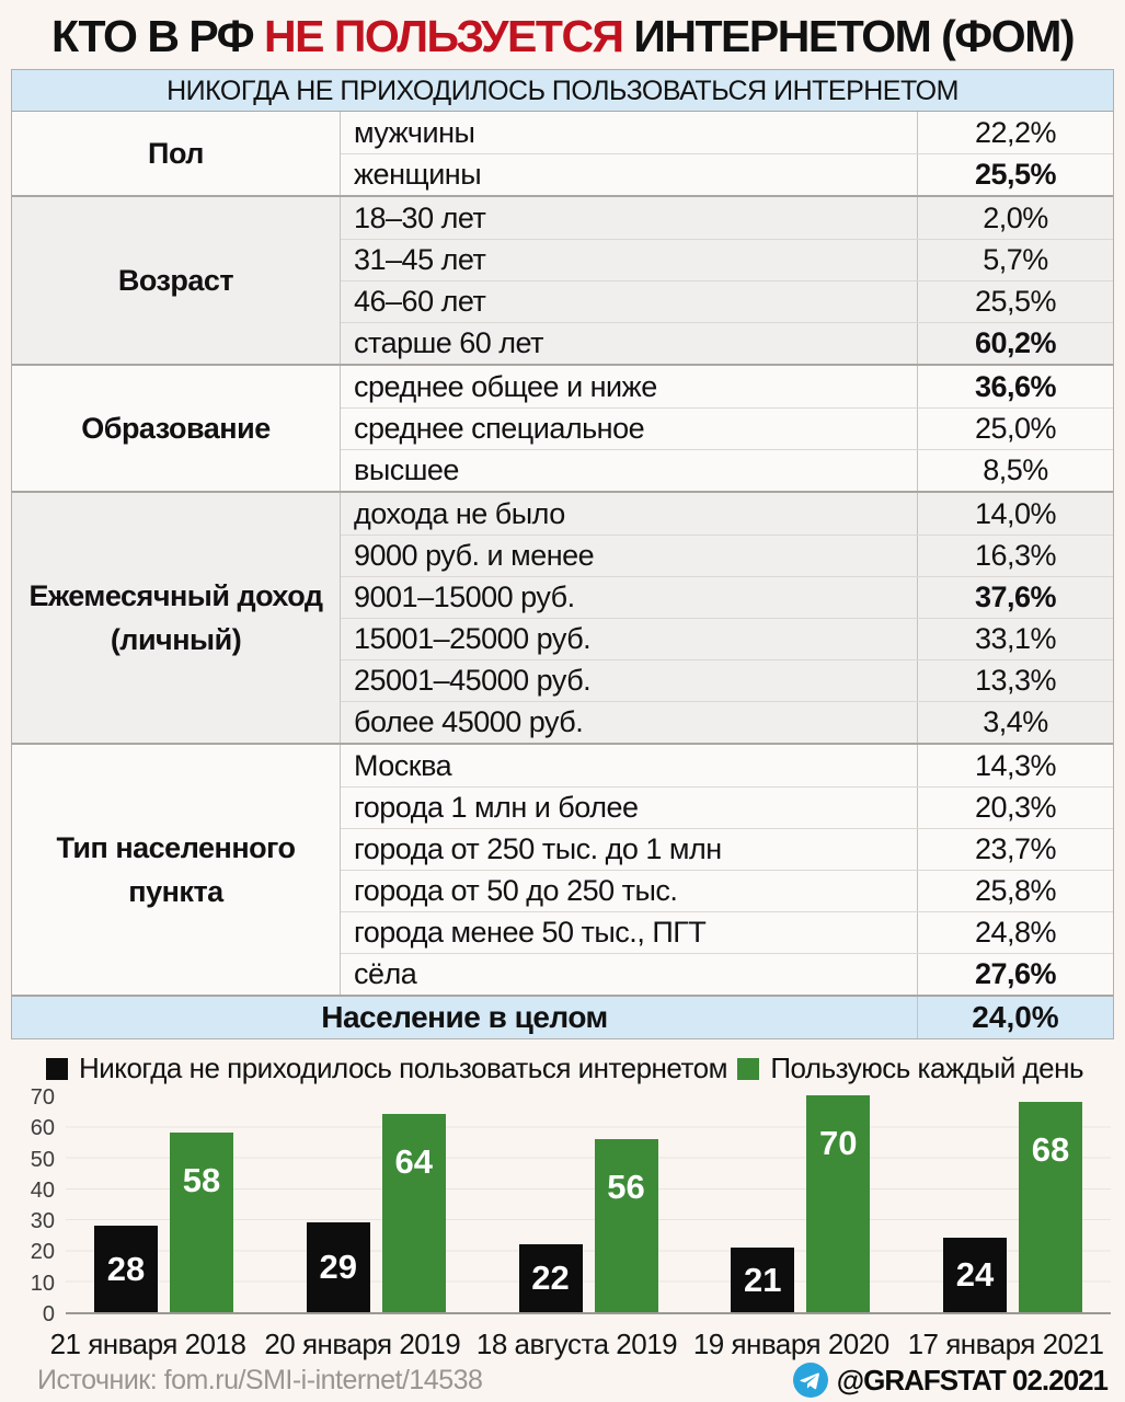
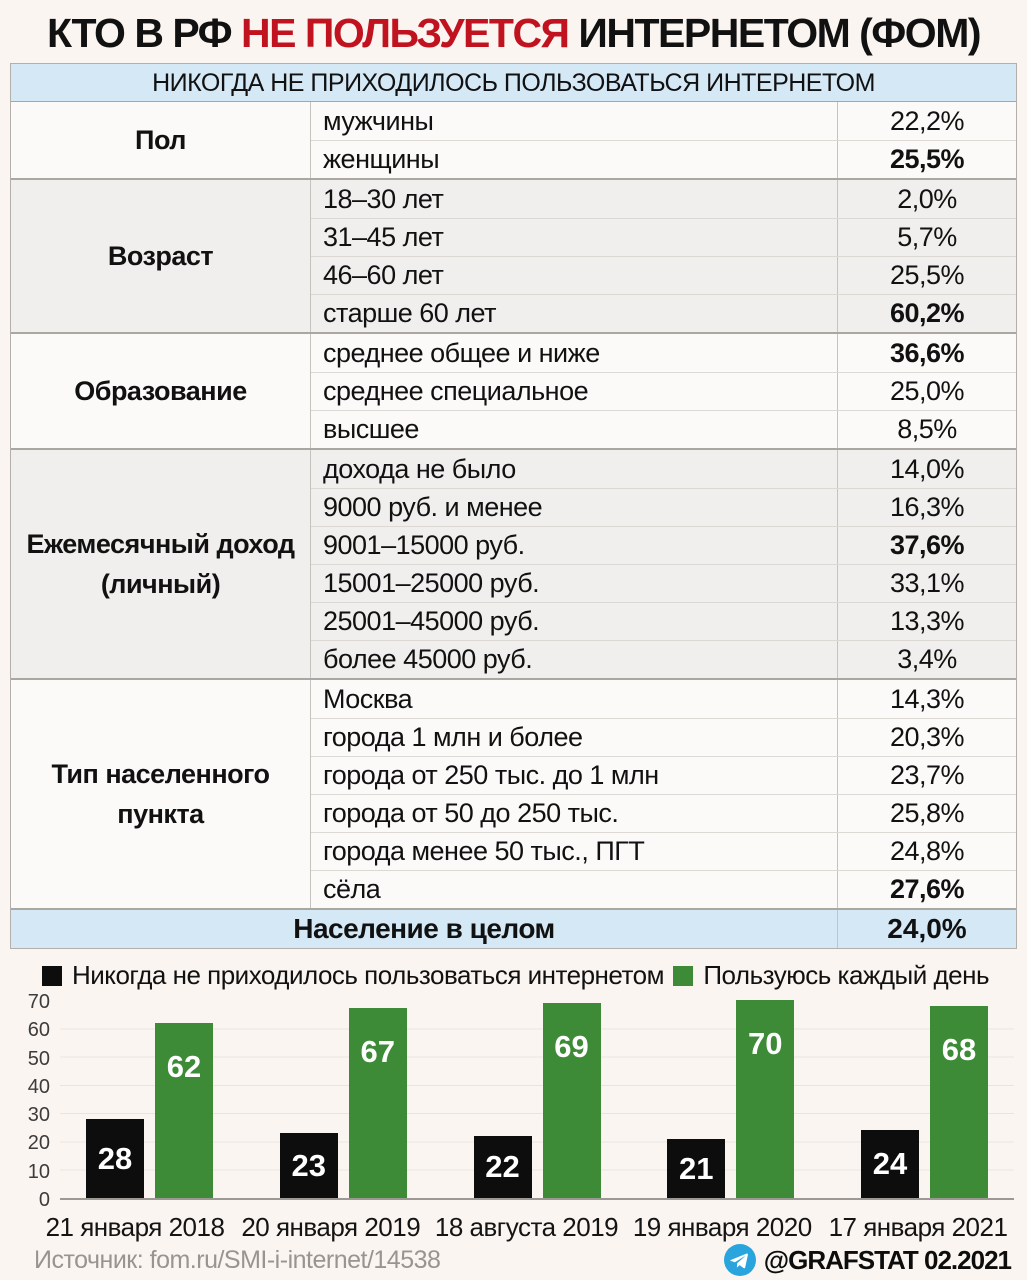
Пользуюсь каждый день/21 января 2018: 58 -> 62
Никогда не приходилось пользоваться интернетом/20 января 2019: 29 -> 23
Пользуюсь каждый день/20 января 2019: 64 -> 67
Пользуюсь каждый день/18 августа 2019: 56 -> 69
